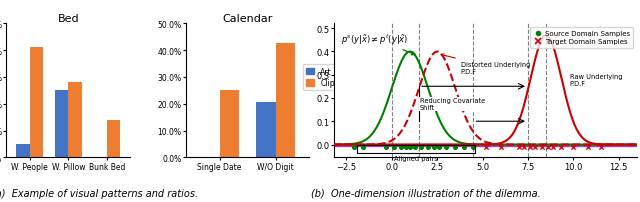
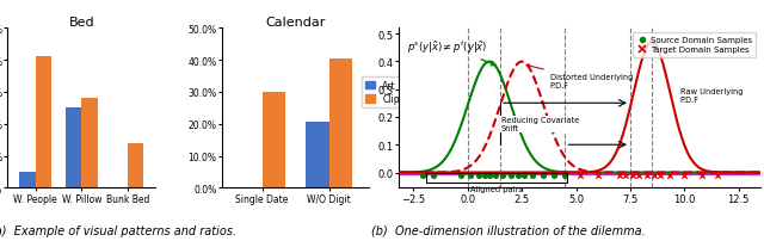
Calendar/Clipart/Single Date: 25.0% -> 30.0%
Calendar/Clipart/W/O Digit: 42.5% -> 40.5%
